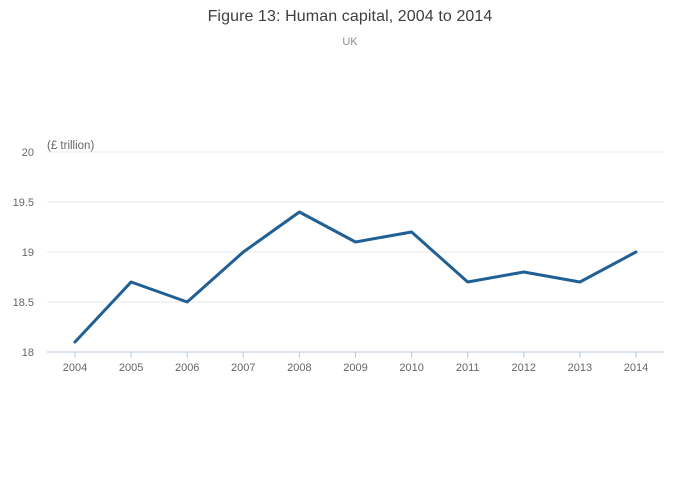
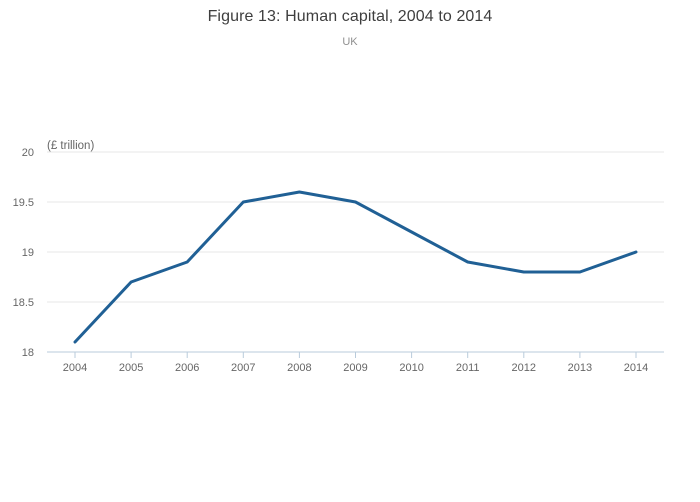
2006: 18.5 -> 18.9
2007: 19.0 -> 19.5
2008: 19.4 -> 19.6
2009: 19.1 -> 19.5
2011: 18.7 -> 18.9
2013: 18.7 -> 18.8
